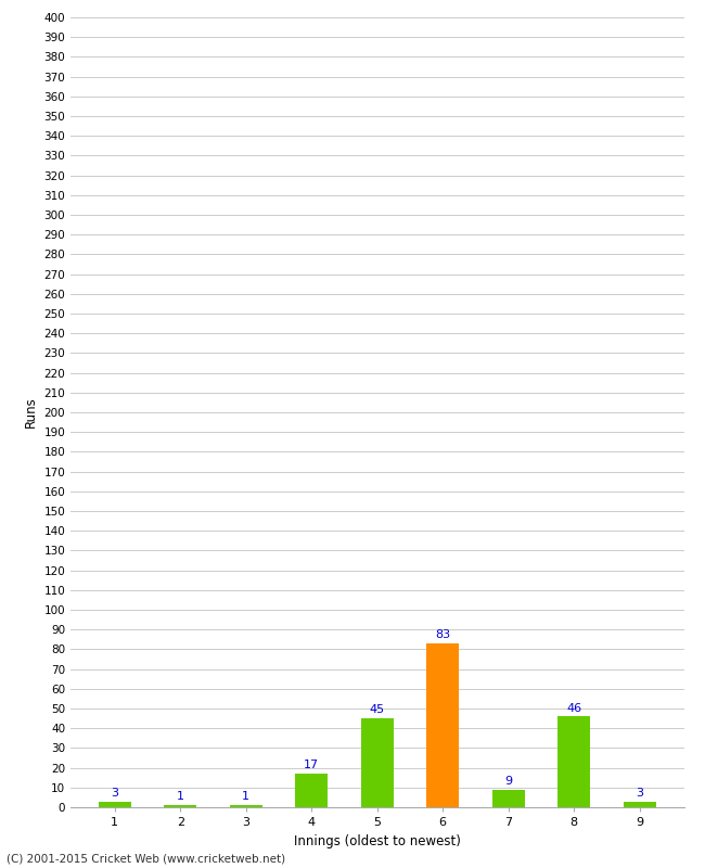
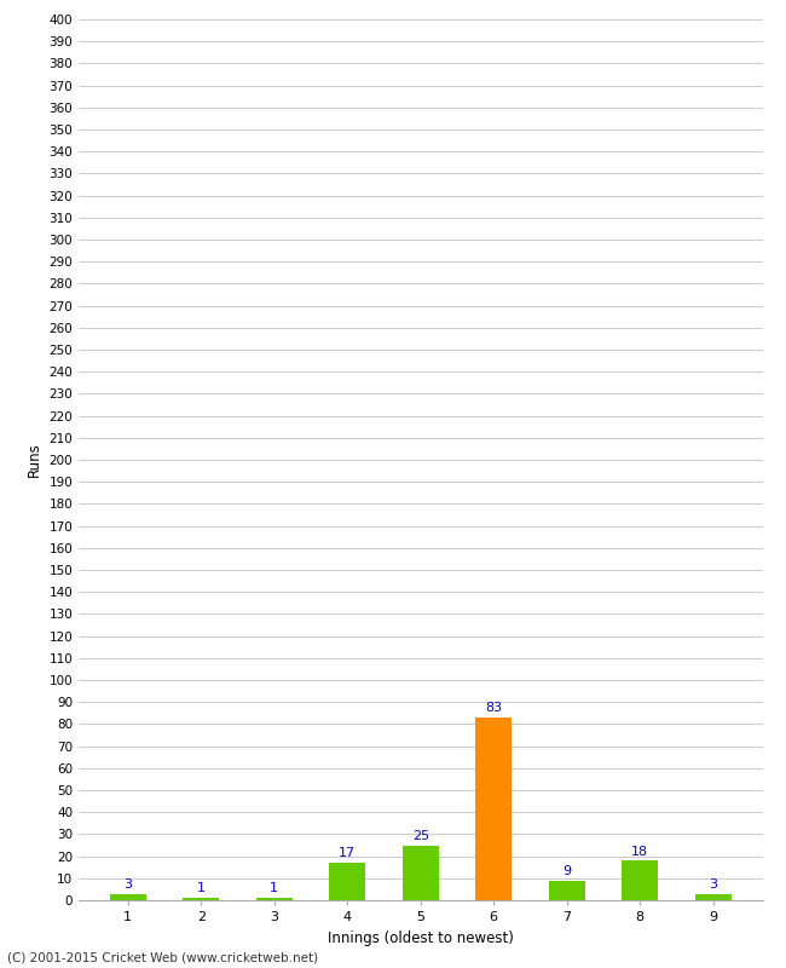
5: 45 -> 25
8: 46 -> 18
